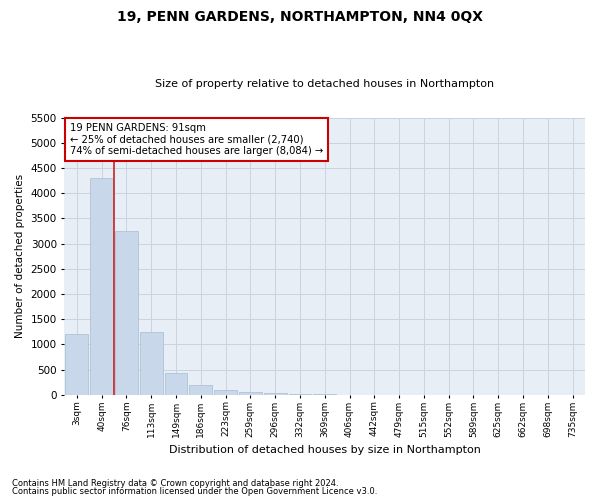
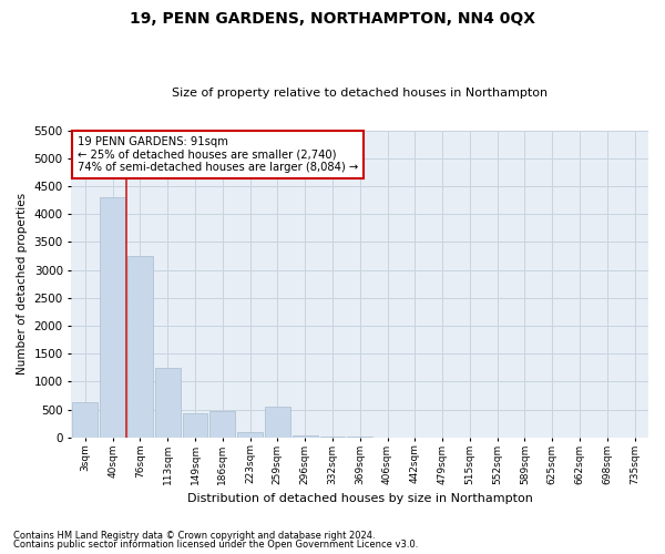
3sqm: 1200 -> 620
186sqm: 190 -> 480
259sqm: 60 -> 560
